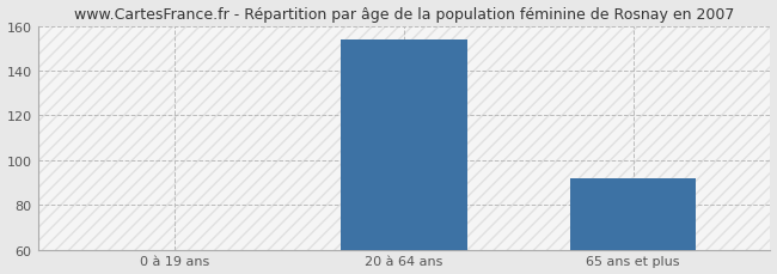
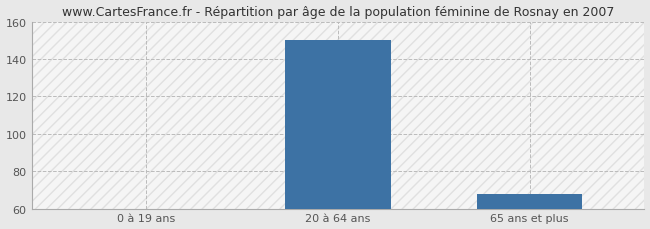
20 à 64 ans: 154 -> 150
65 ans et plus: 92 -> 68
